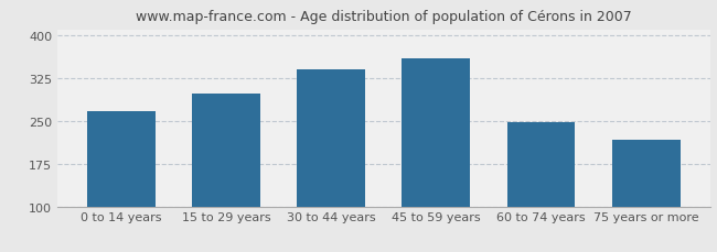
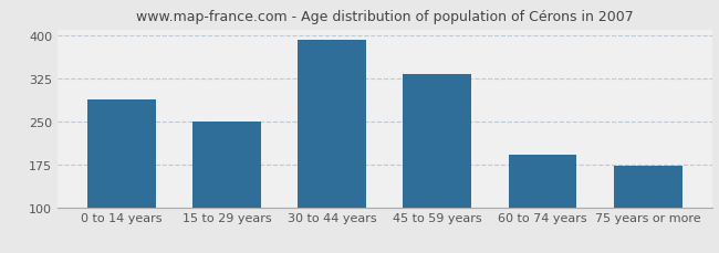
0 to 14 years: 266 -> 288
15 to 29 years: 298 -> 250
30 to 44 years: 340 -> 392
45 to 59 years: 360 -> 332
60 to 74 years: 248 -> 192
75 years or more: 216 -> 172
